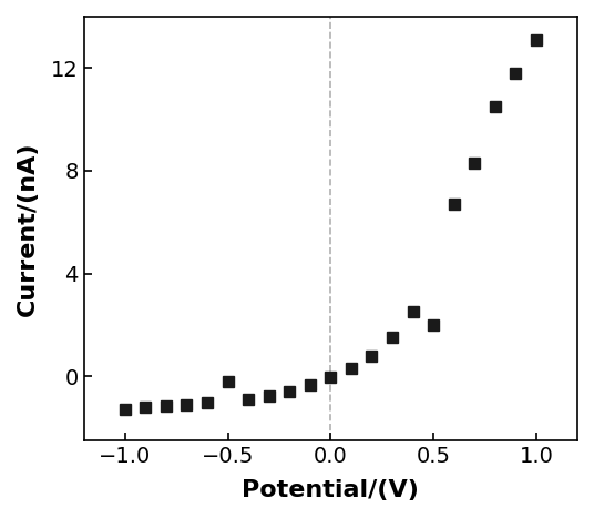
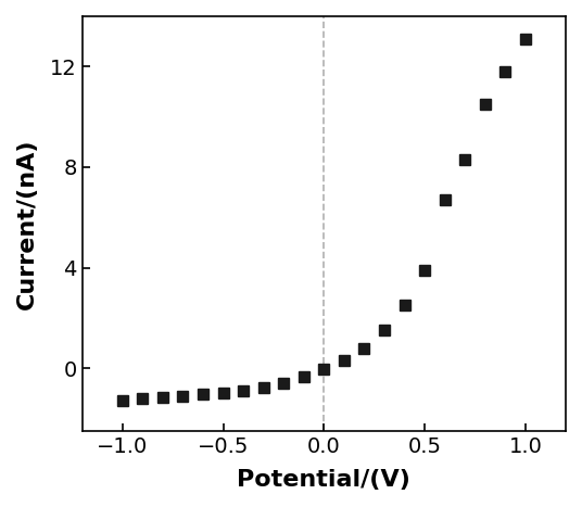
−0.5: -0.20 -> -1.00
0.5: 2.00 -> 3.90
